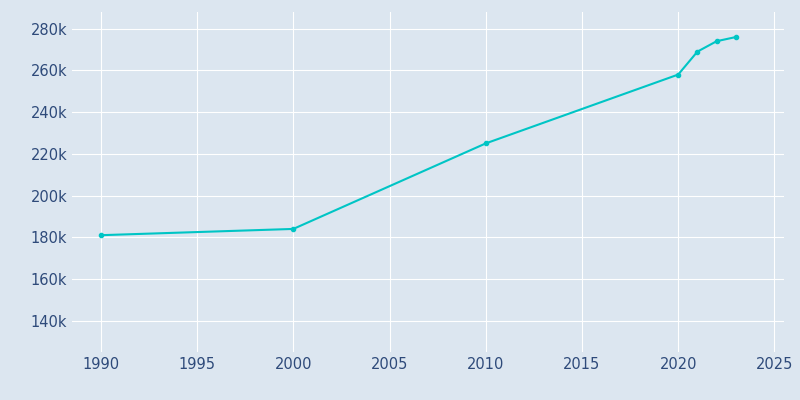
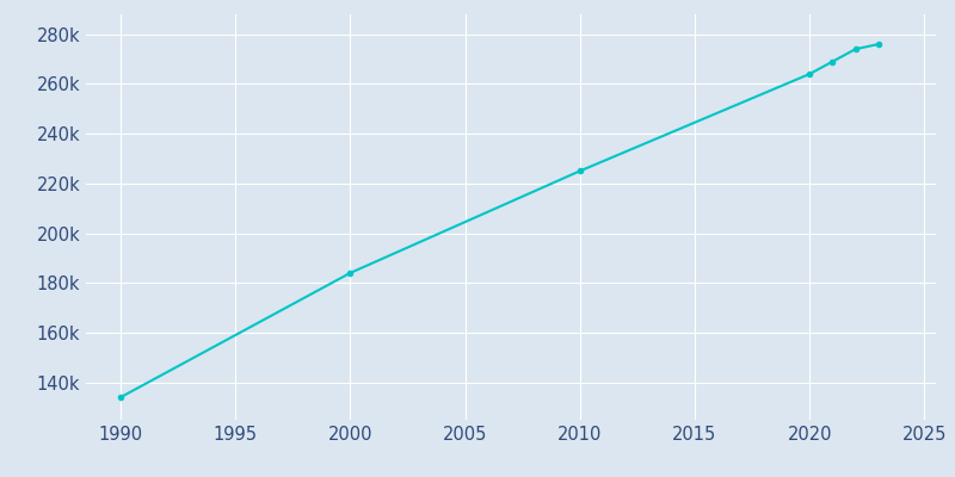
1990: 181k -> 134k
2020: 258k -> 264k
